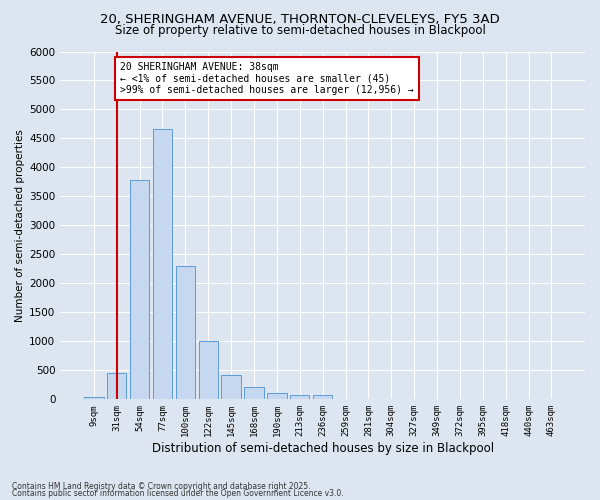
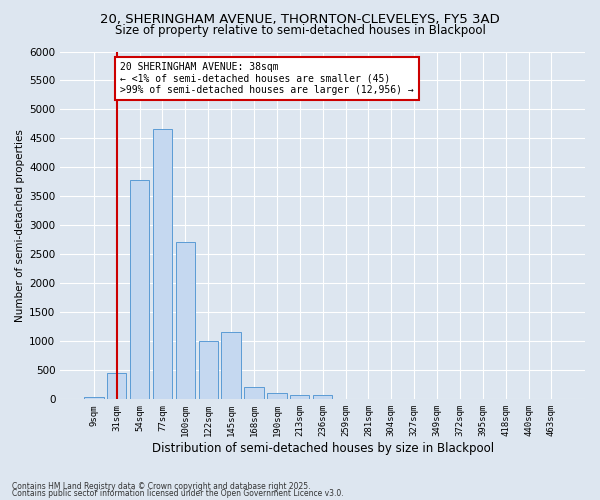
100sqm: 2300 -> 2720
145sqm: 420 -> 1160
